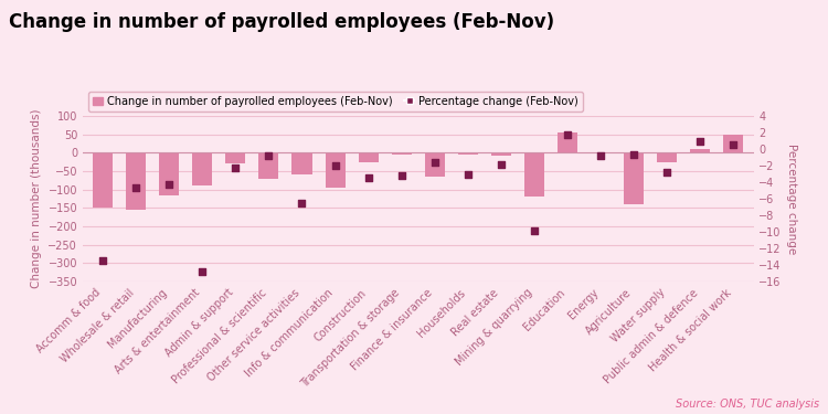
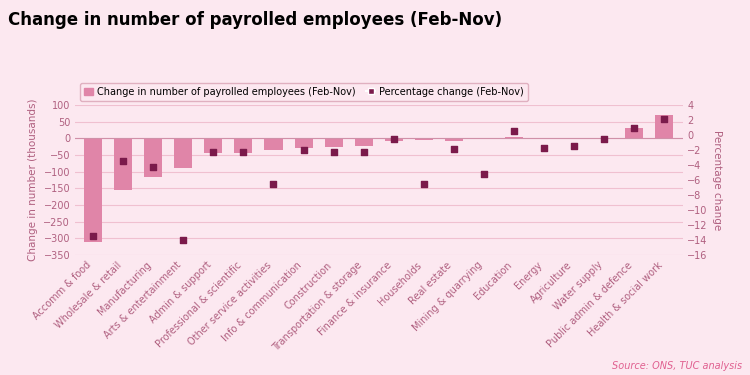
Change in number of payrolled employees (Feb-Nov)/Accomm & food: -150 -> -310
Percentage change (Feb-Nov)/Wholesale & retail: -4.6 -> -3.5
Percentage change (Feb-Nov)/Arts & entertainment: -14.8 -> -14.0
Change in number of payrolled employees (Feb-Nov)/Admin & support: -30 -> -45
Change in number of payrolled employees (Feb-Nov)/Professional & scientific: -70 -> -45
Percentage change (Feb-Nov)/Professional & scientific: -0.8 -> -2.2
Change in number of payrolled employees (Feb-Nov)/Other service activities: -60 -> -35
Change in number of payrolled employees (Feb-Nov)/Info & communication: -95 -> -30
Percentage change (Feb-Nov)/Construction: -3.4 -> -2.2
Change in number of payrolled employees (Feb-Nov)/Transportation & storage: -5 -> -22
Percentage change (Feb-Nov)/Transportation & storage: -3.2 -> -2.2
Change in number of payrolled employees (Feb-Nov)/Finance & insurance: -65 -> -8
Percentage change (Feb-Nov)/Finance & insurance: -1.6 -> -0.5
Percentage change (Feb-Nov)/Households: -3.0 -> -6.5
Change in number of payrolled employees (Feb-Nov)/Mining & quarrying: -120 -> -3
Percentage change (Feb-Nov)/Mining & quarrying: -9.8 -> -5.2
Change in number of payrolled employees (Feb-Nov)/Education: 55 -> 3
Percentage change (Feb-Nov)/Education: 1.8 -> 0.5
Percentage change (Feb-Nov)/Energy: -0.8 -> -1.7
Change in number of payrolled employees (Feb-Nov)/Agriculture: -140 -> -2
Percentage change (Feb-Nov)/Agriculture: -0.6 -> -1.5
Change in number of payrolled employees (Feb-Nov)/Water supply: -25 -> -1
Percentage change (Feb-Nov)/Water supply: -2.8 -> -0.5
Change in number of payrolled employees (Feb-Nov)/Public admin & defence: 10 -> 30
Change in number of payrolled employees (Feb-Nov)/Health & social work: 50 -> 70
Percentage change (Feb-Nov)/Health & social work: 0.6 -> 2.2
